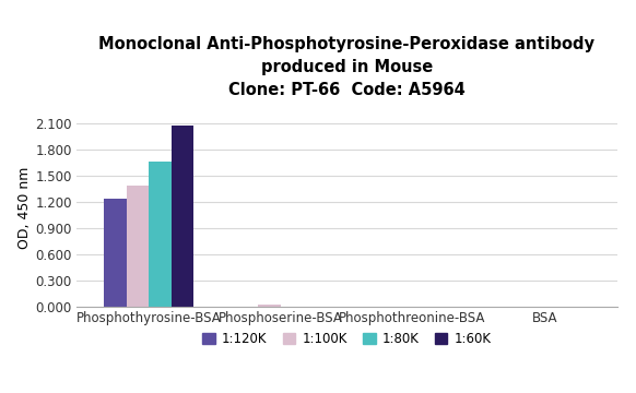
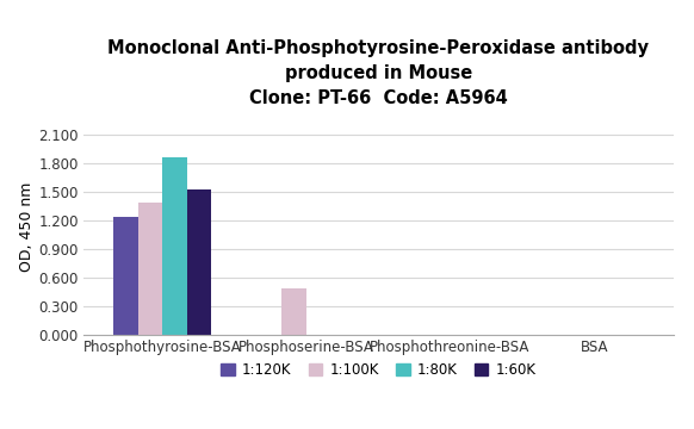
1:80K/Phosphothyrosine-BSA: 1.66 -> 1.86
1:60K/Phosphothyrosine-BSA: 2.07 -> 1.52
1:100K/Phosphoserine-BSA: 0.02 -> 0.48
